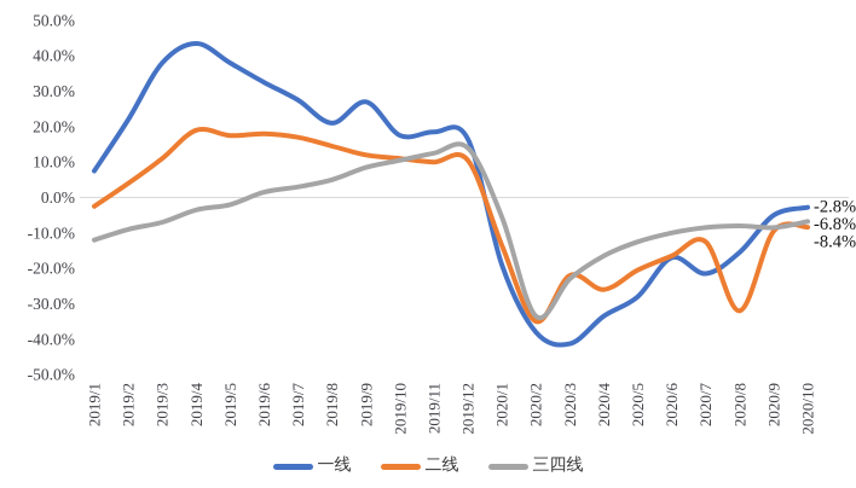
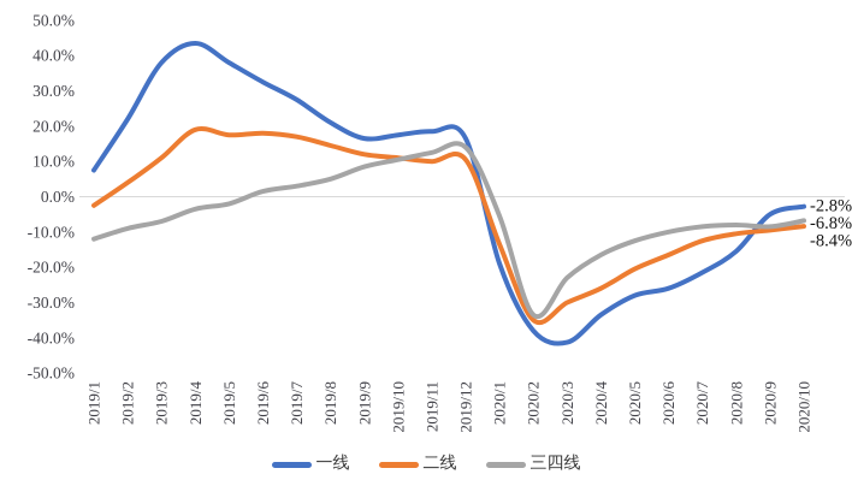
一线/2019/9: 27% -> 16%
二线/2020/3: -22% -> -30%
一线/2020/6: -17% -> -26%
二线/2020/8: -32% -> -10%
